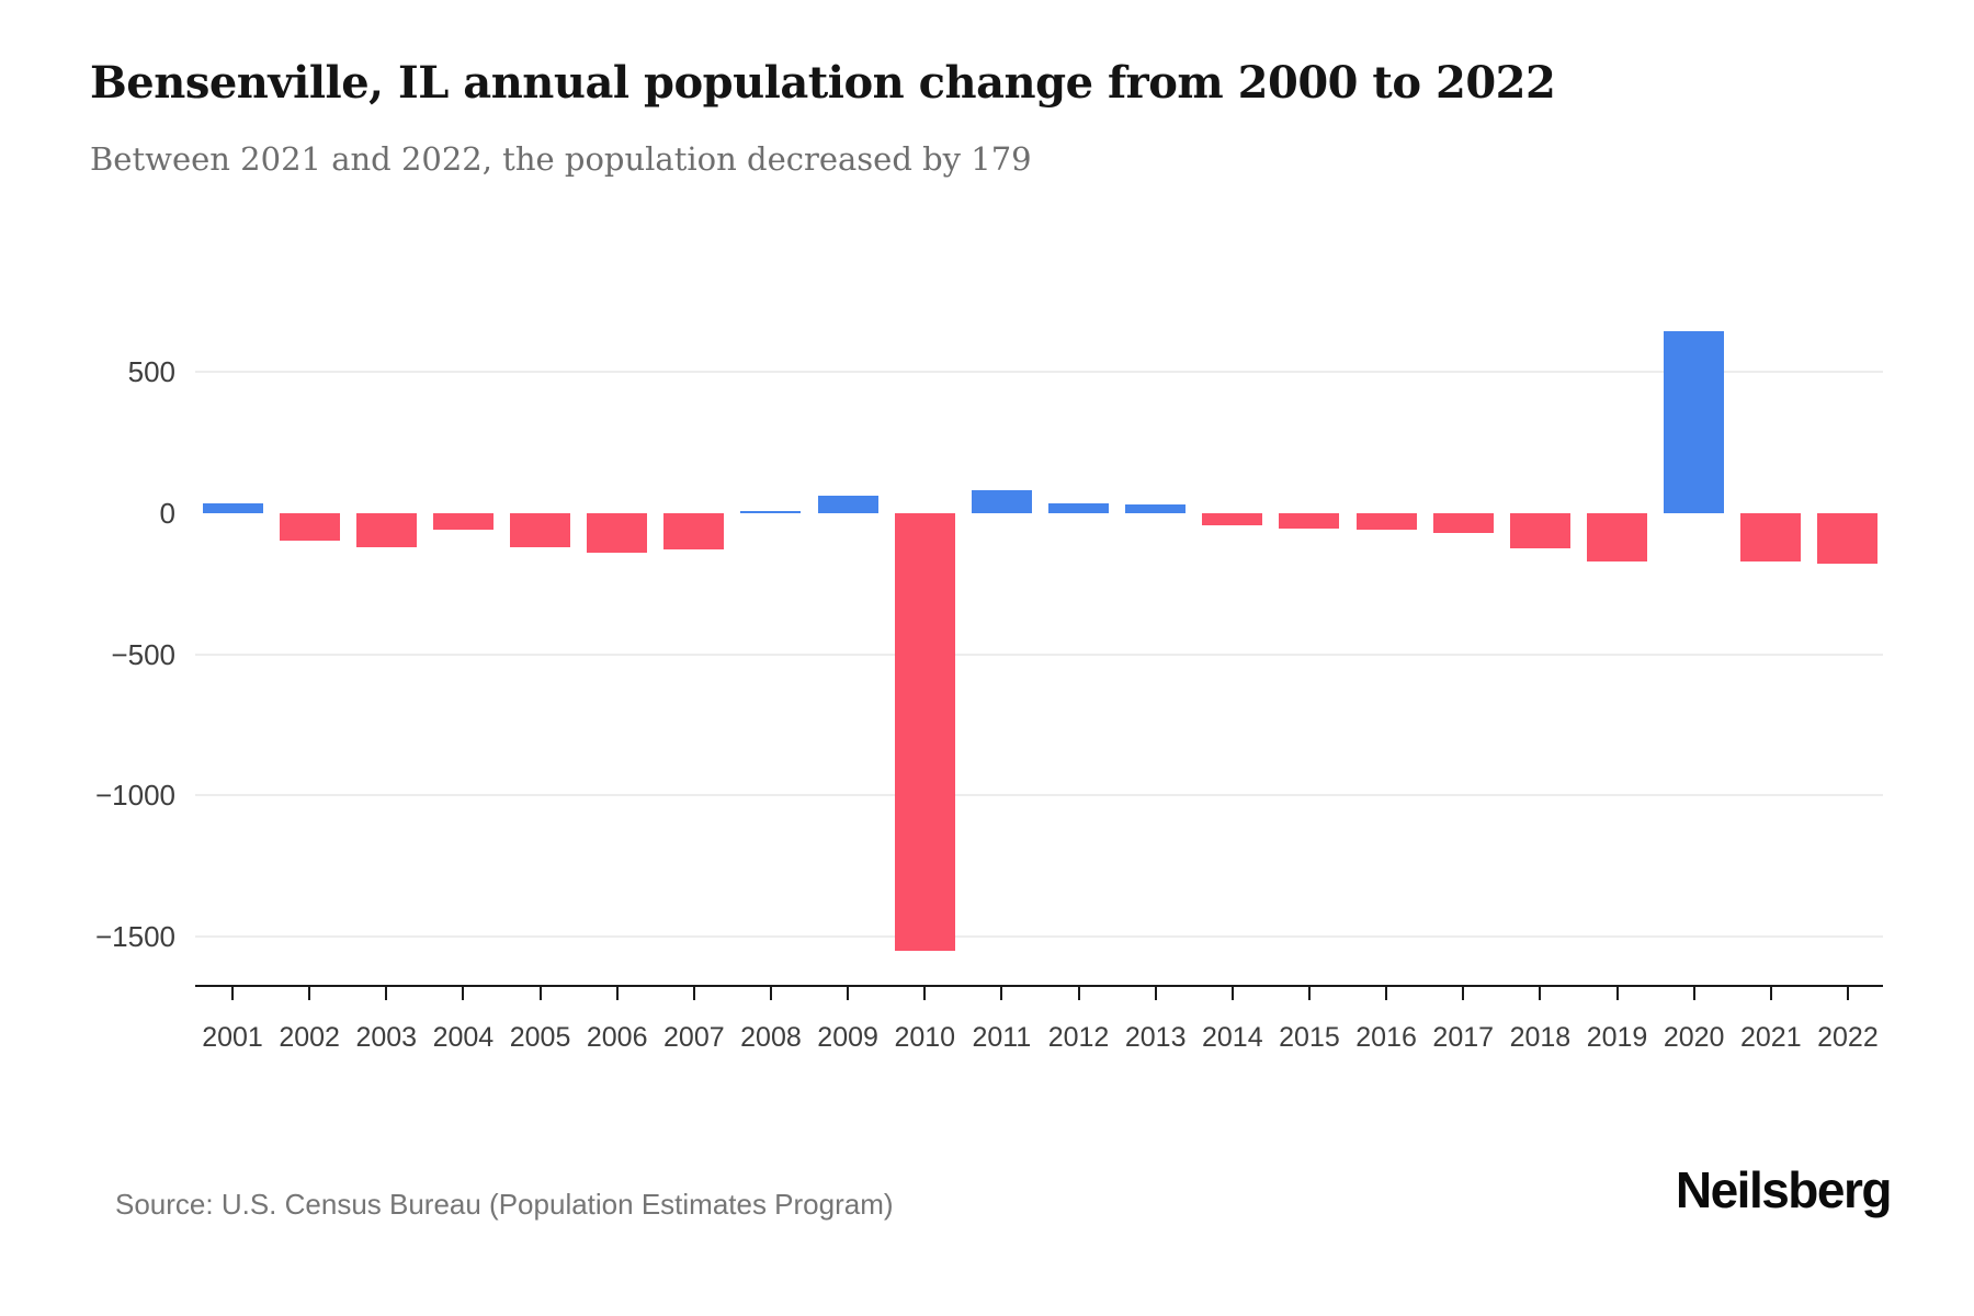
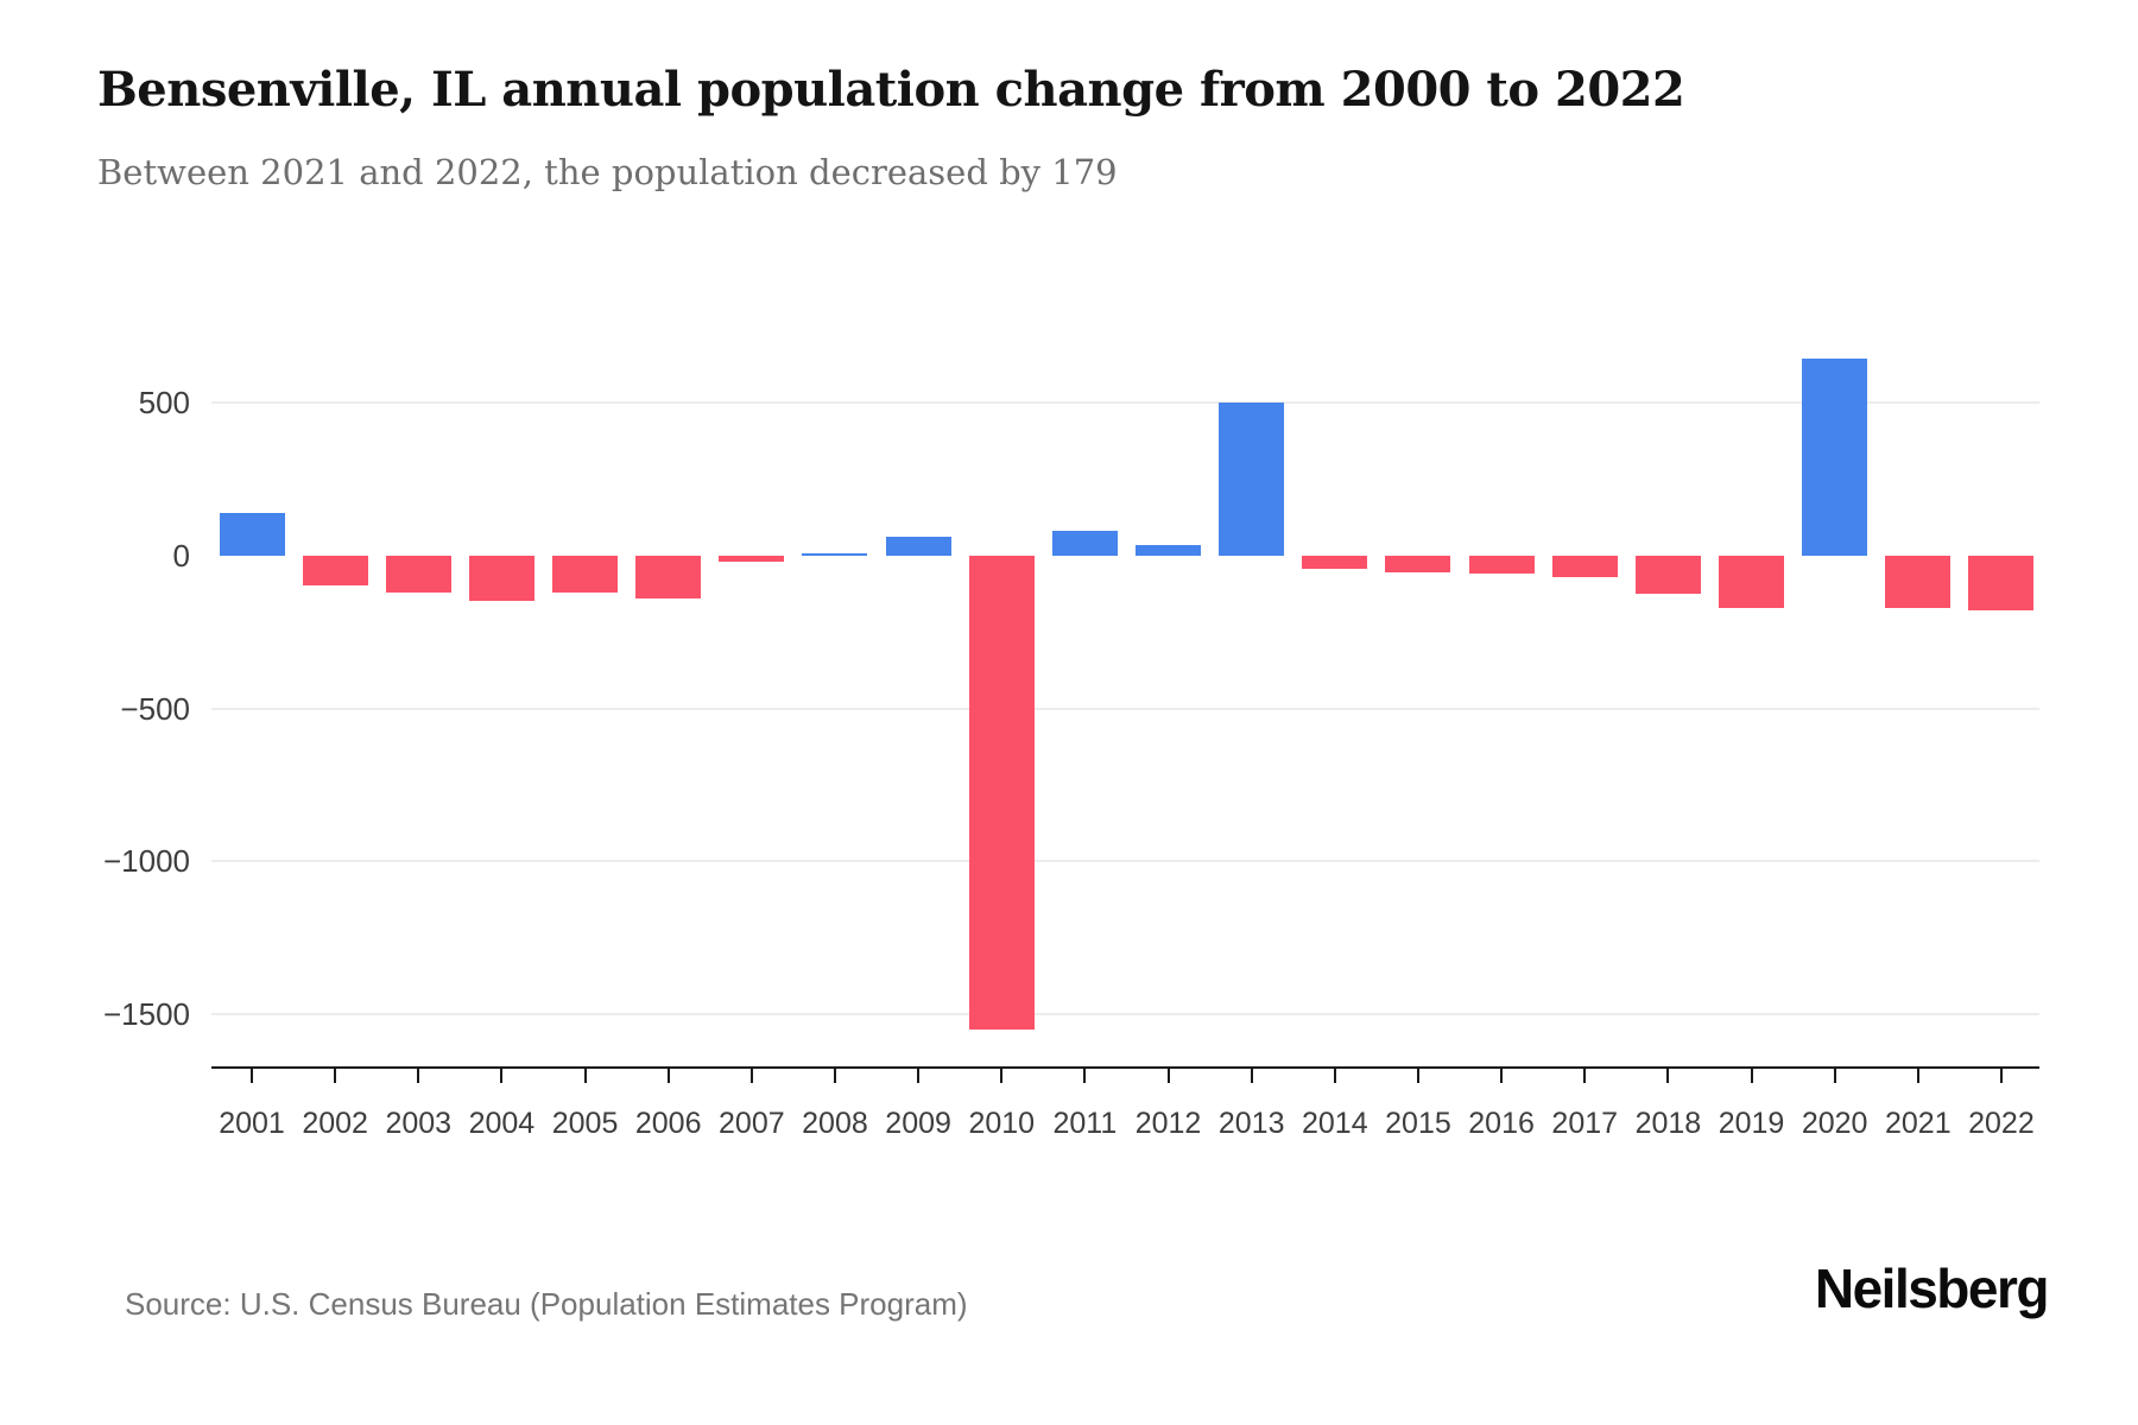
2001: 40 -> 140
2004: -60 -> -150
2007: -130 -> -20
2013: 30 -> 500
